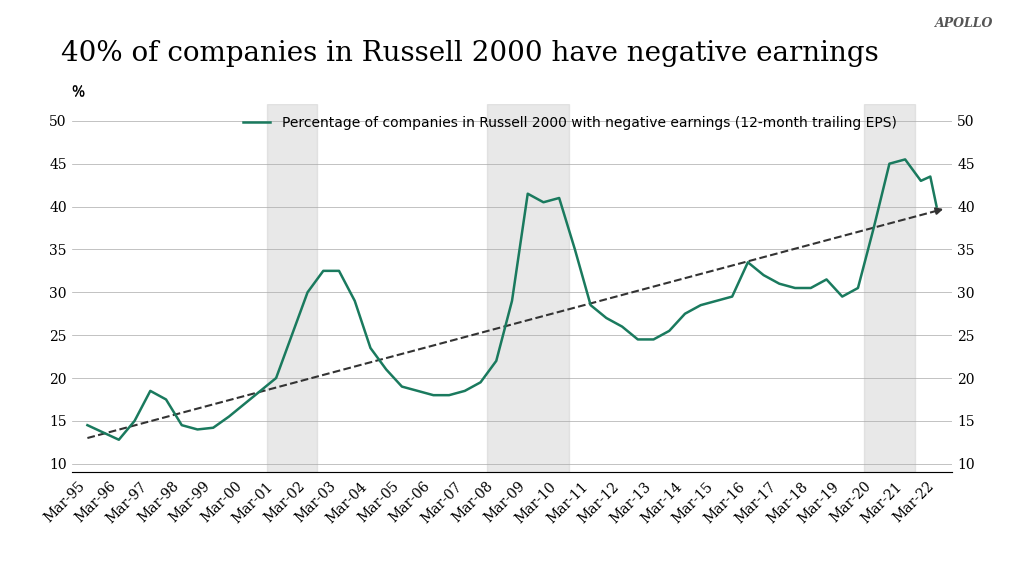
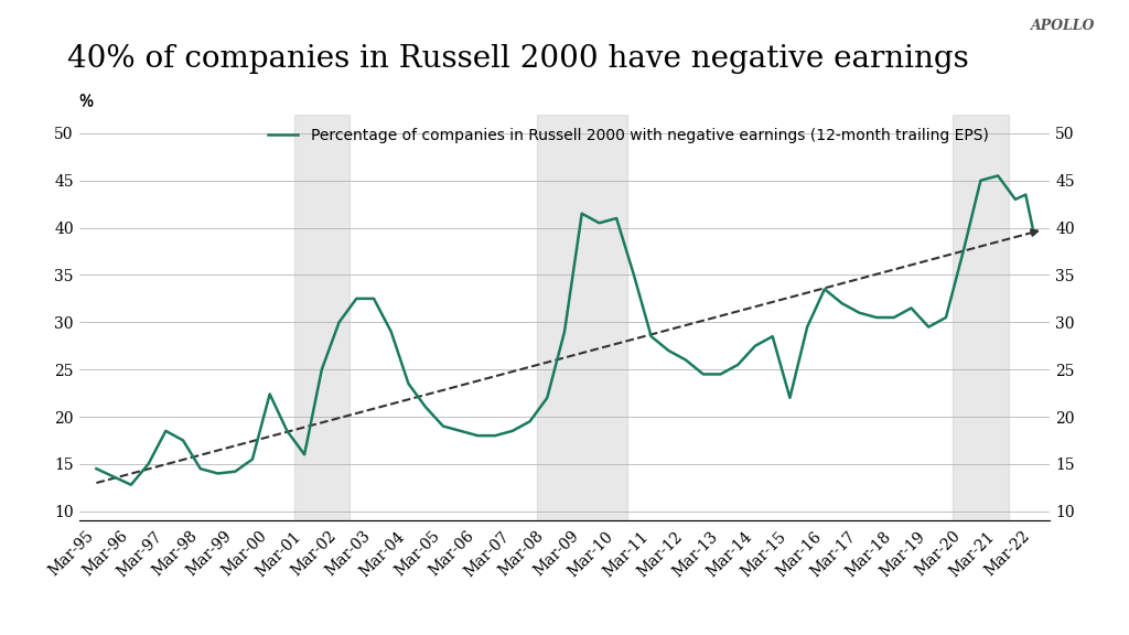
Mar-00: 17.0 -> 22.4
Mar-01: 20.0 -> 16.0
Mar-15: 29.0 -> 22.0
